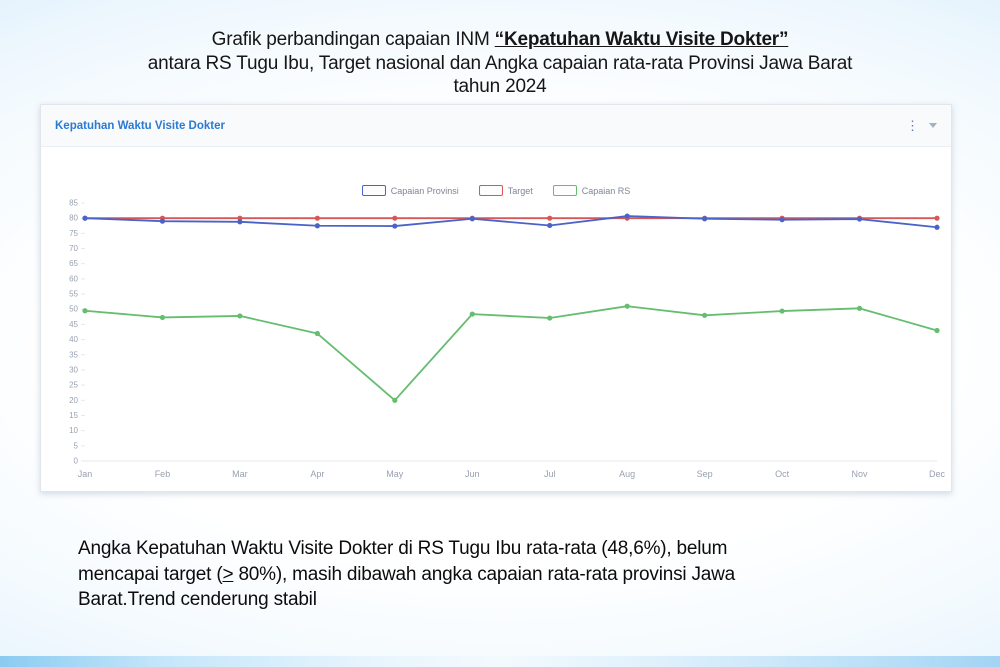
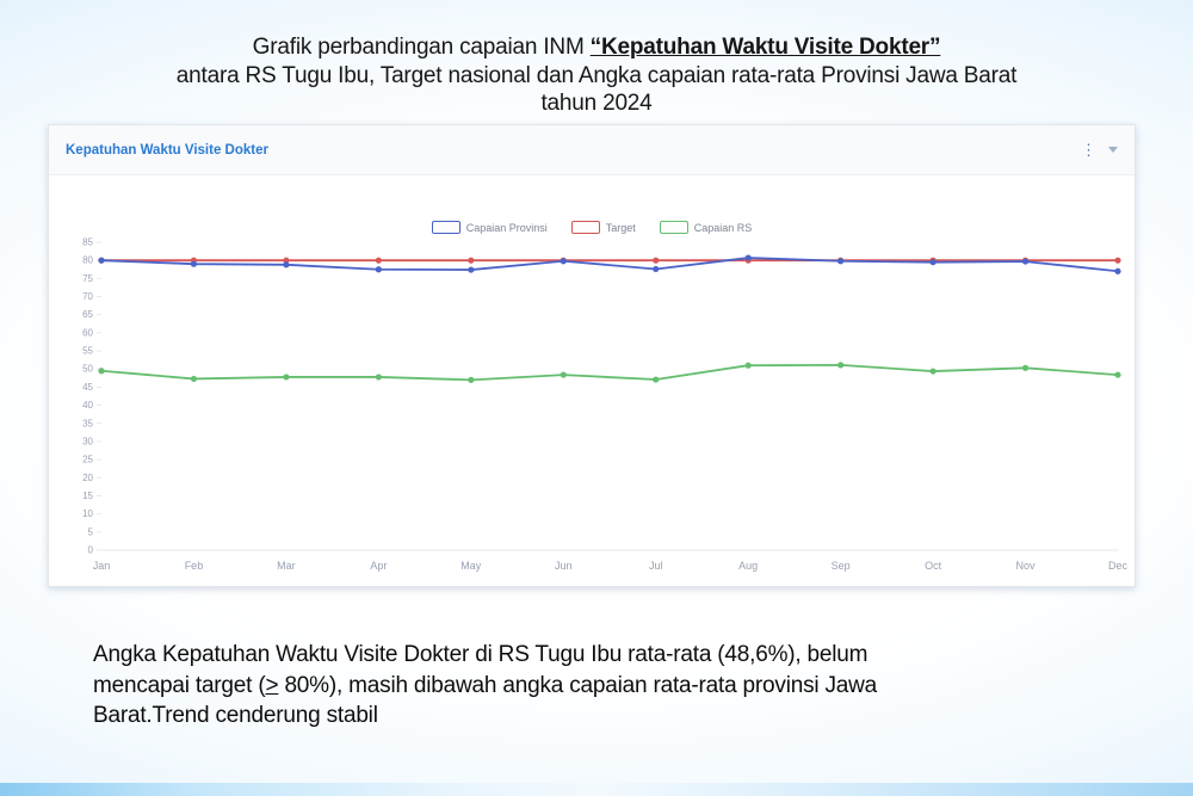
Capaian RS/Apr: 42 -> 48
Capaian RS/May: 20 -> 47
Capaian RS/Sep: 48 -> 51
Capaian RS/Dec: 43 -> 48
